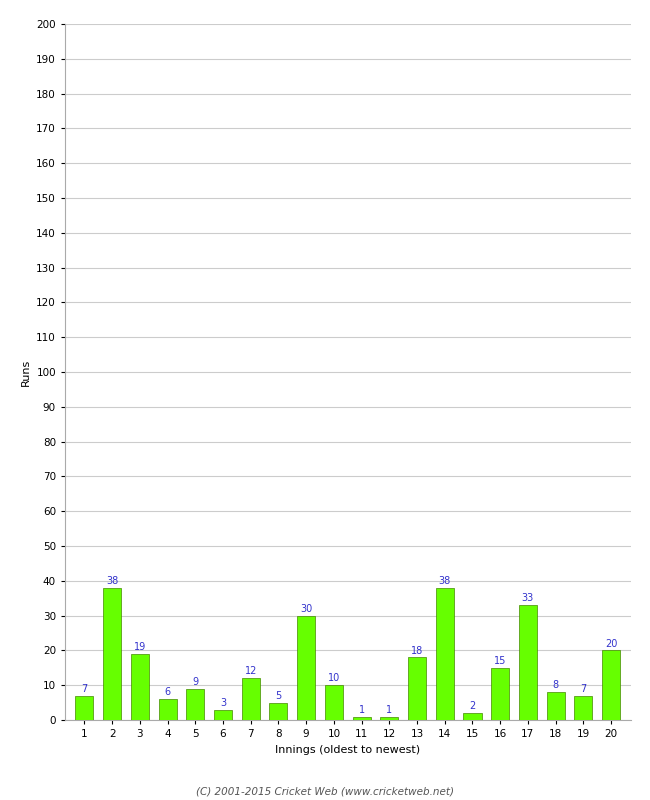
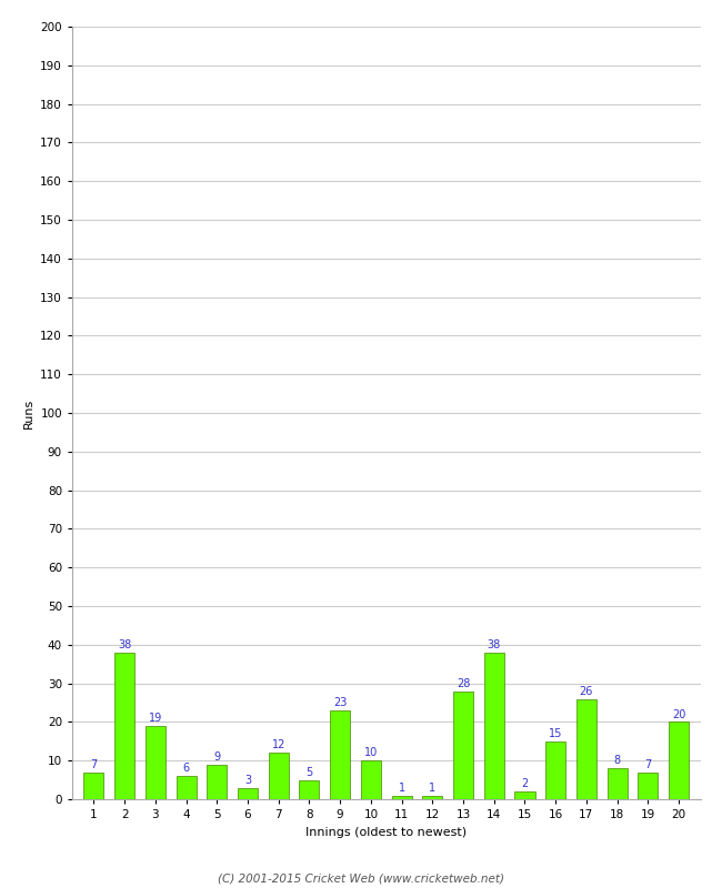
9: 30 -> 23
13: 18 -> 28
17: 33 -> 26
